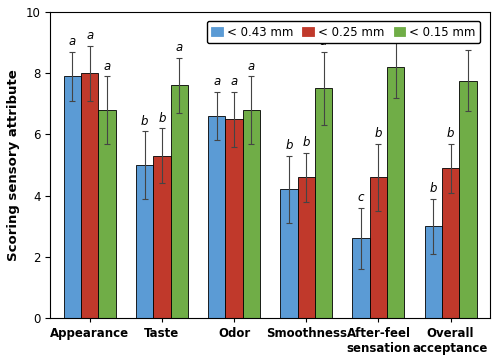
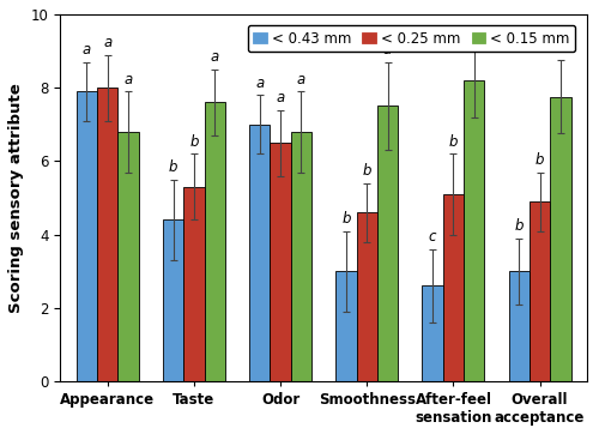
< 0.43 mm/Taste: 5.0 -> 4.4
< 0.43 mm/Odor: 6.6 -> 7.0
< 0.43 mm/Smoothness: 4.2 -> 3.0
< 0.25 mm/After-feel sensation: 4.6 -> 5.1
